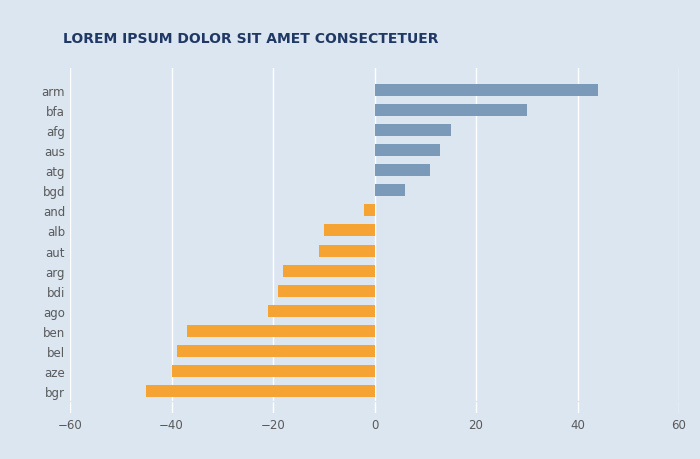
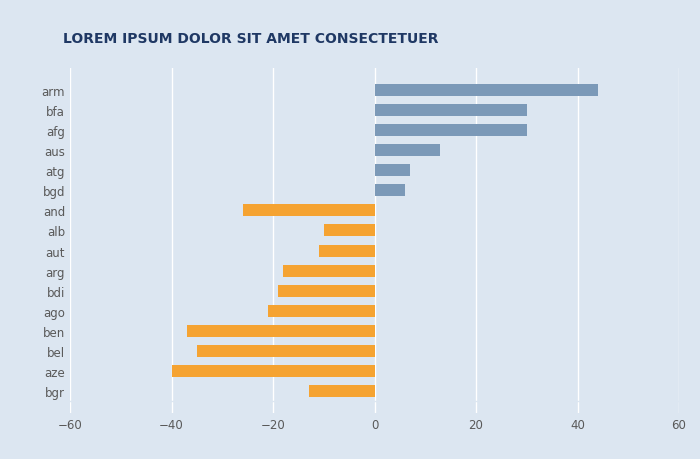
afg: 15 -> 30
atg: 11 -> 7
and: -2 -> -26
bel: -39 -> -35
bgr: -45 -> -13
